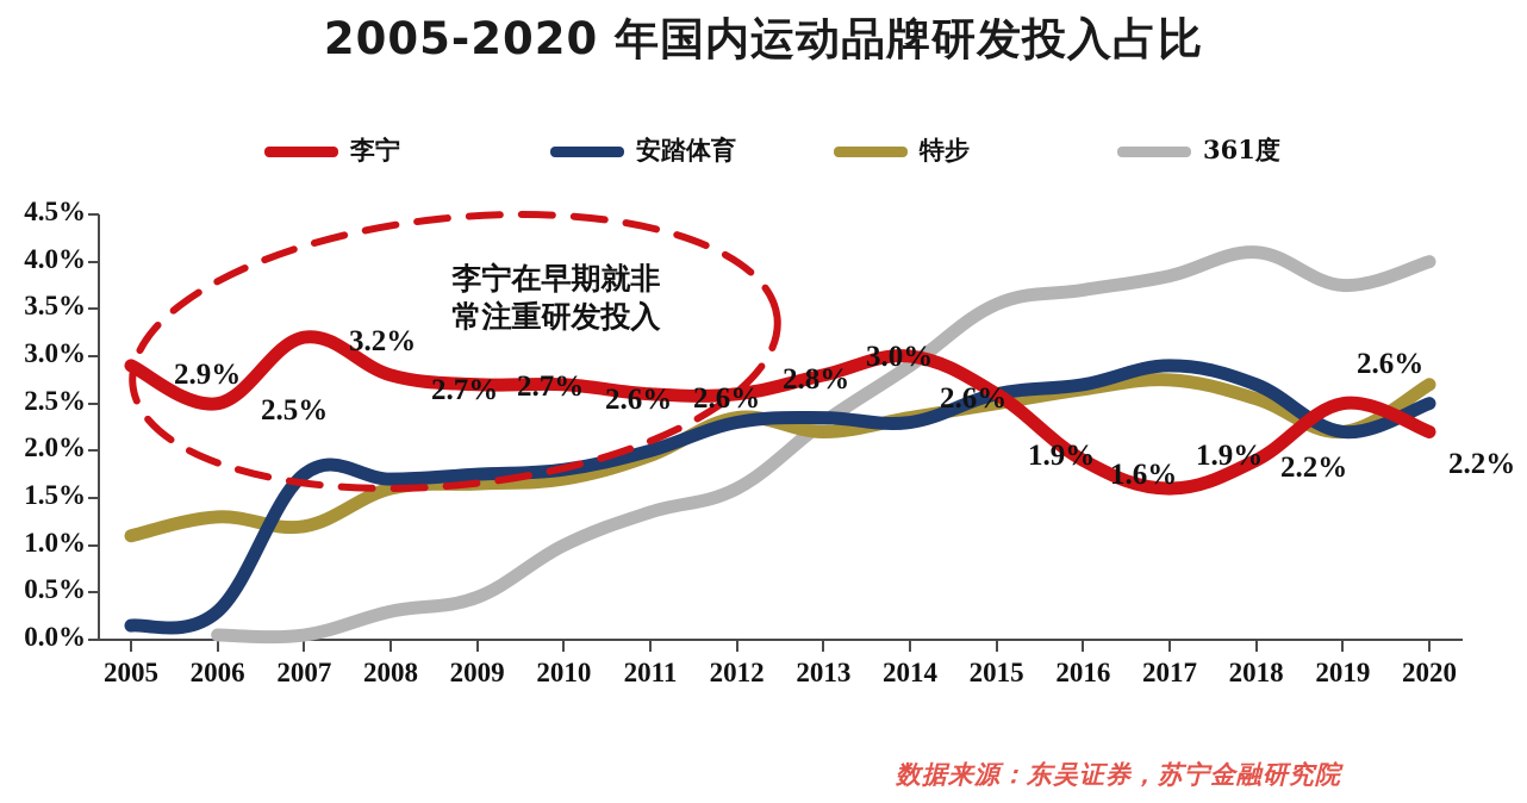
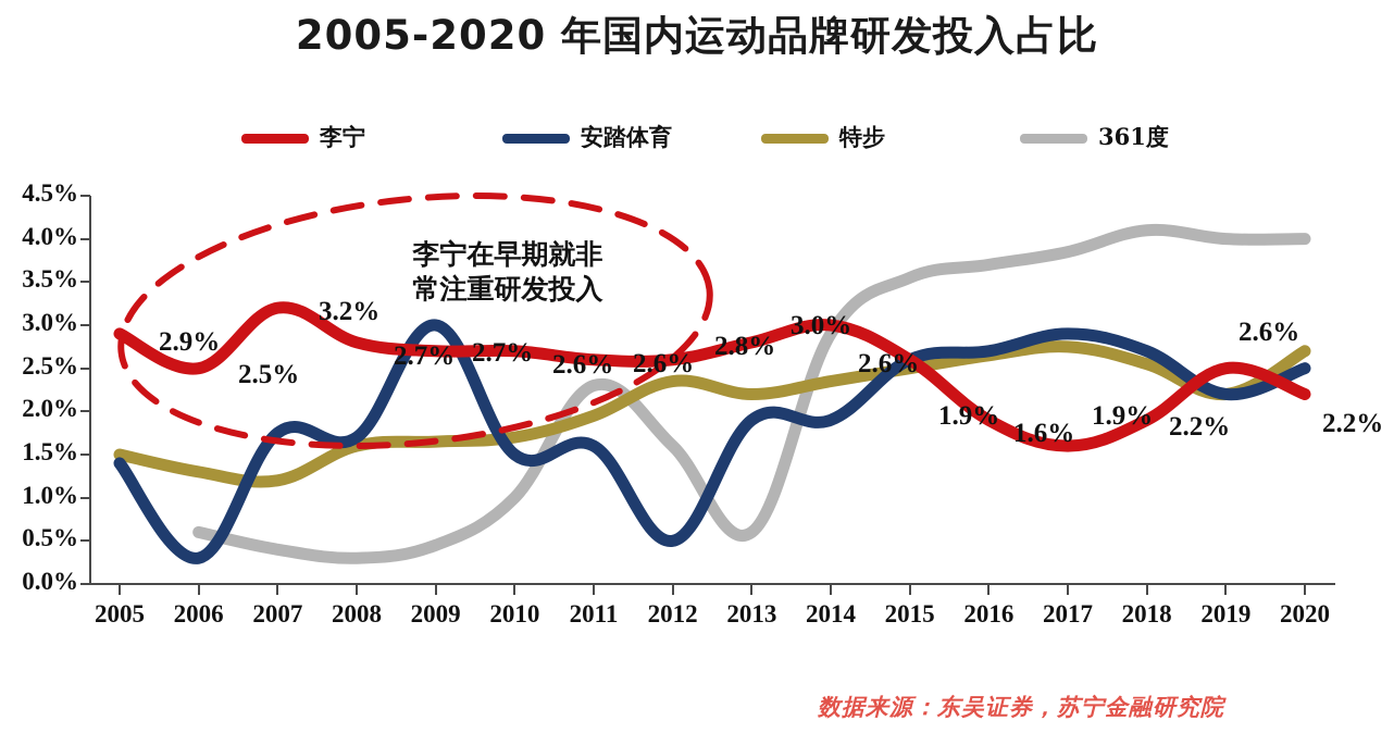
安踏体育/2005: 0.1% -> 1.4%
特步/2005: 1.1% -> 1.5%
361度/2006: 0.1% -> 0.6%
361度/2007: 0.1% -> 0.4%
安踏体育/2009: 1.8% -> 3.0%
安踏体育/2010: 1.8% -> 1.5%
安踏体育/2011: 2.0% -> 1.6%
361度/2011: 1.4% -> 2.3%
安踏体育/2012: 2.3% -> 0.5%
安踏体育/2013: 2.4% -> 1.9%
361度/2013: 2.3% -> 0.6%
安踏体育/2014: 2.3% -> 1.9%
361度/2019: 3.8% -> 4.0%
